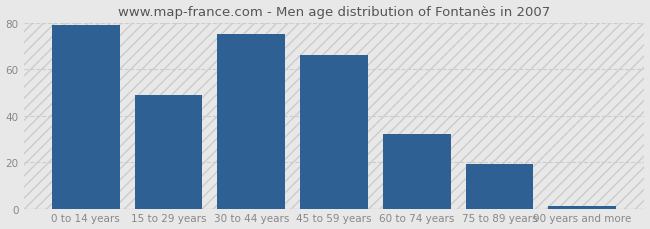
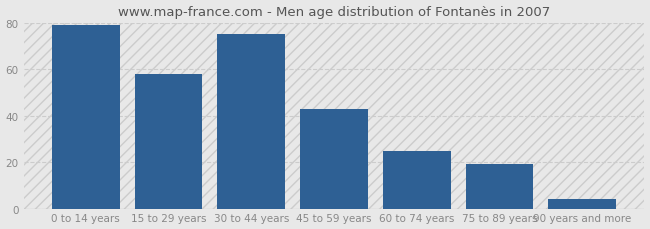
15 to 29 years: 49 -> 58
45 to 59 years: 66 -> 43
60 to 74 years: 32 -> 25
90 years and more: 1 -> 4
